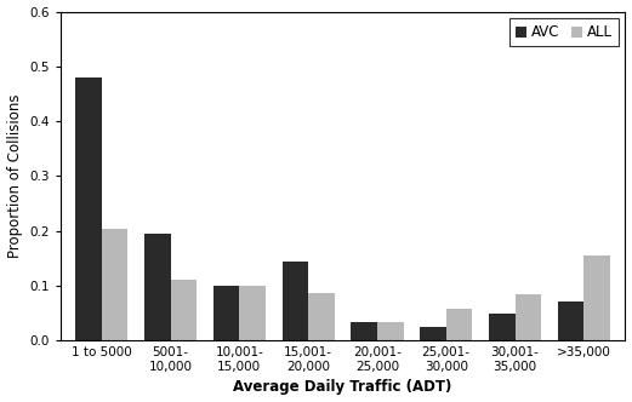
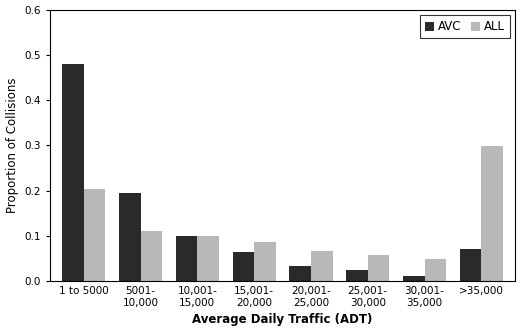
AVC/15,001- 20,000: 0.145 -> 0.065
ALL/20,001- 25,000: 0.035 -> 0.068
AVC/30,001- 35,000: 0.050 -> 0.013
ALL/30,001- 35,000: 0.085 -> 0.050
ALL/>35,000: 0.155 -> 0.298
